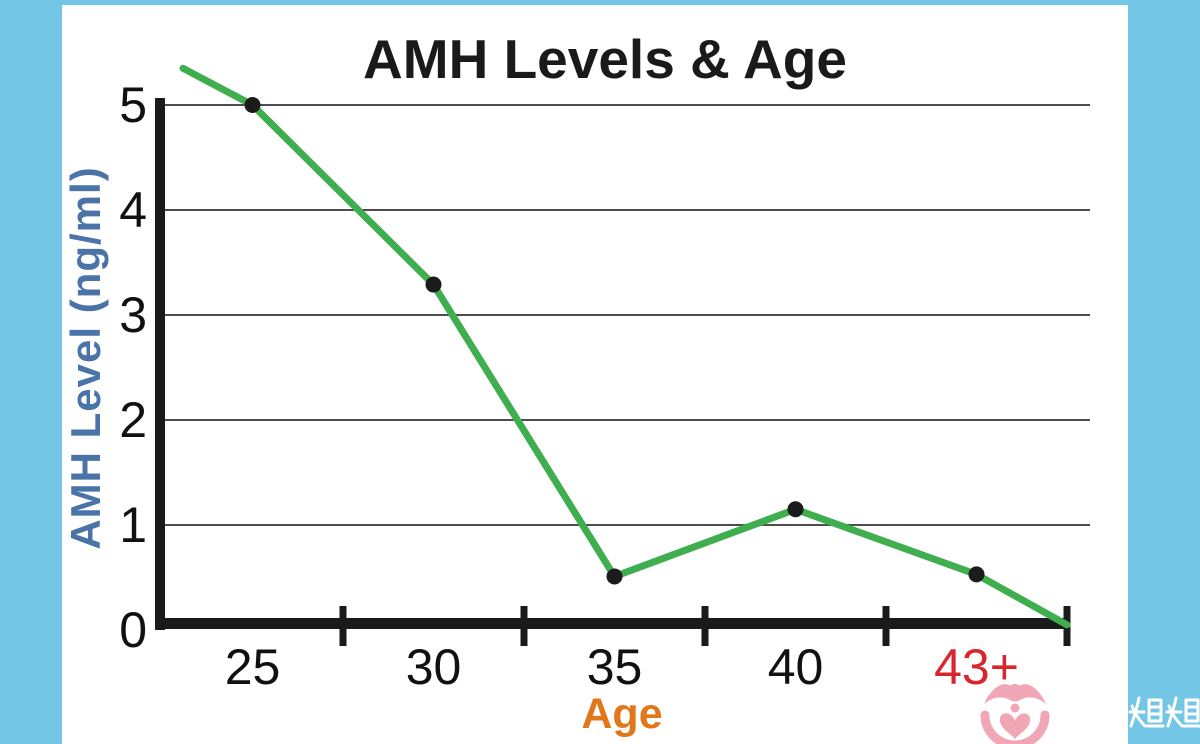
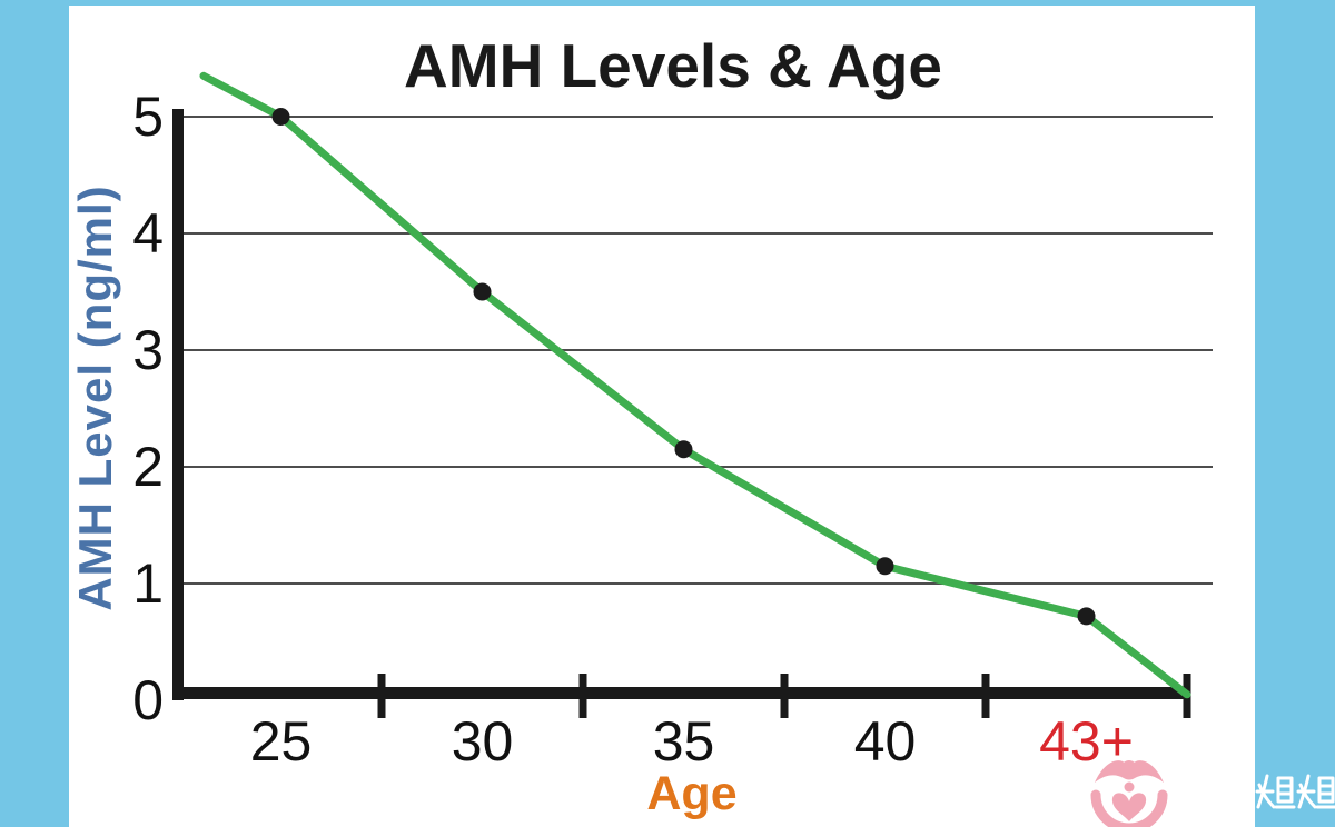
30: 3.29 -> 3.50
35: 0.51 -> 2.15
43+: 0.53 -> 0.72
